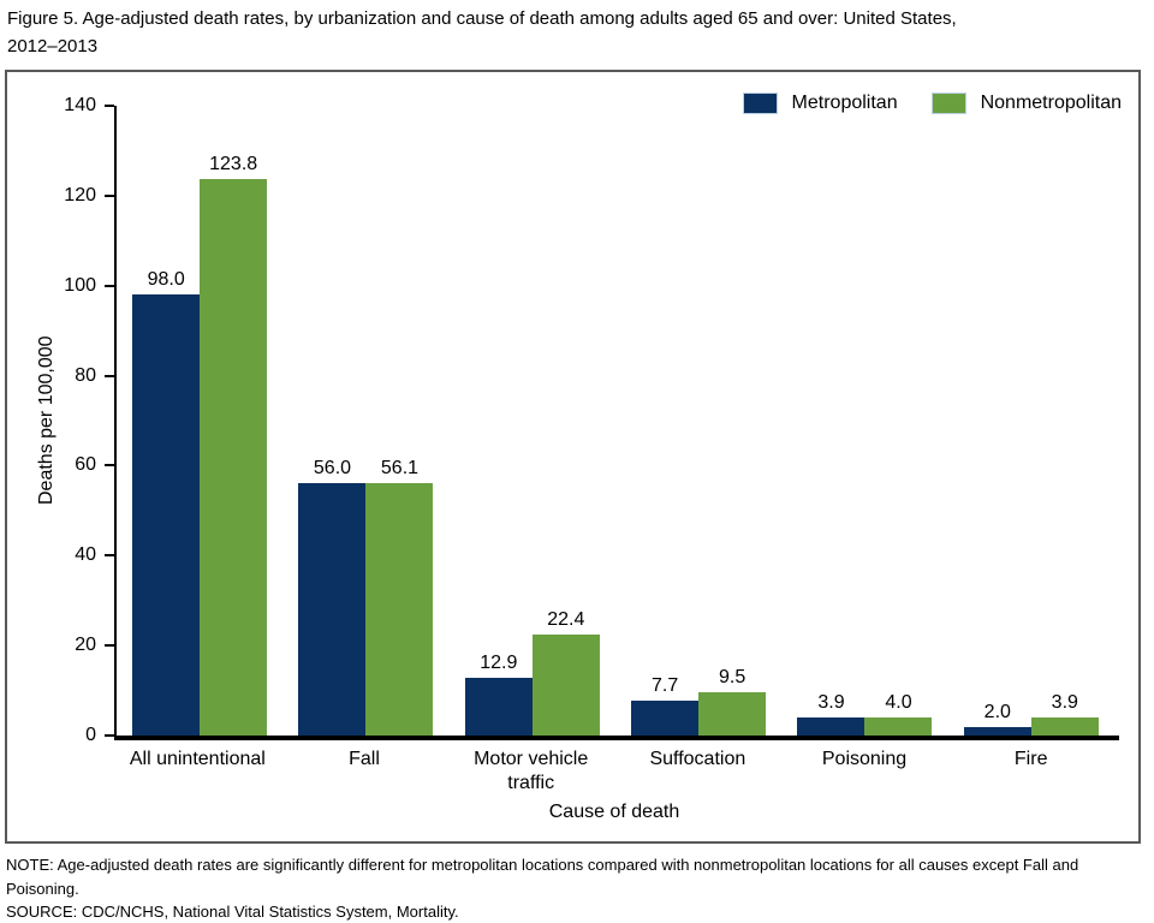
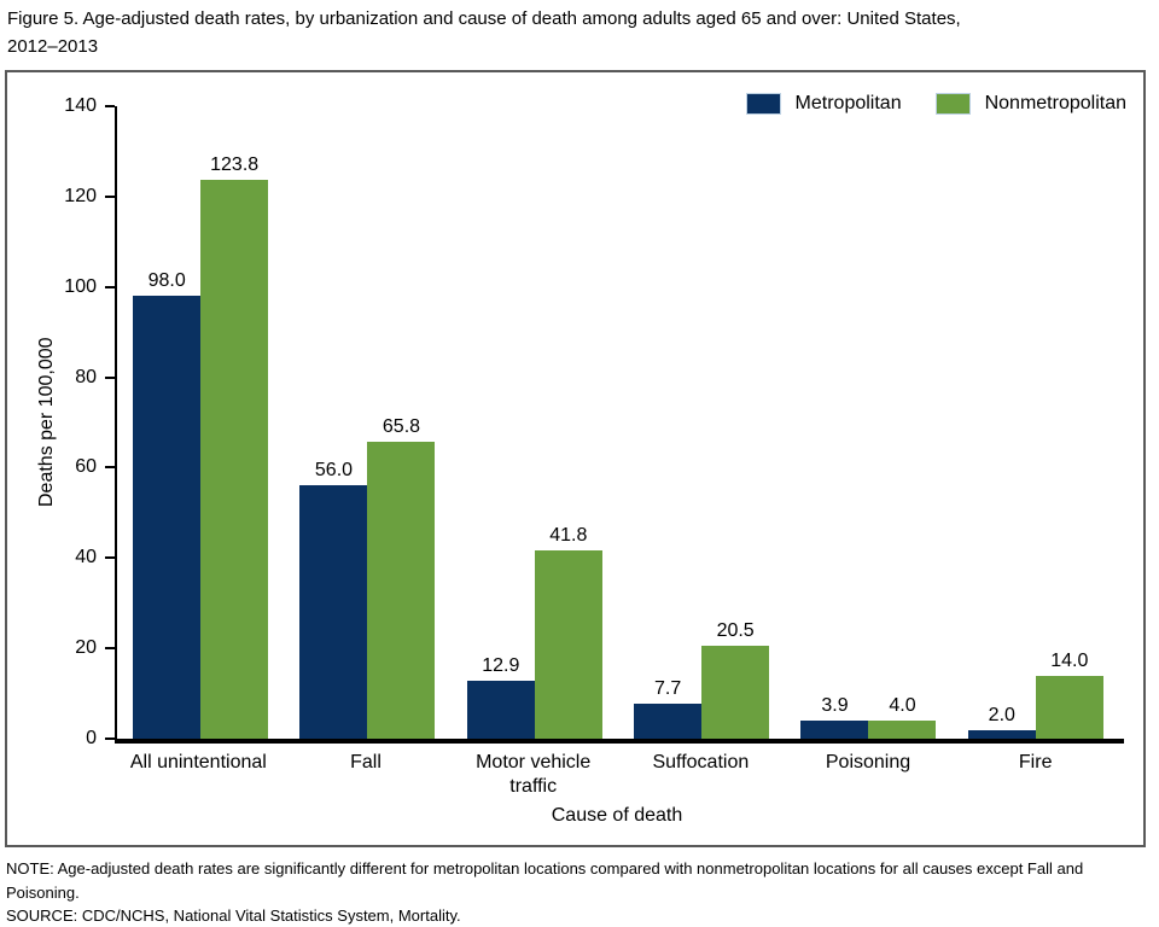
Nonmetropolitan/Fall: 56.1 -> 65.8
Nonmetropolitan/Motor vehicle traffic: 22.4 -> 41.8
Nonmetropolitan/Suffocation: 9.5 -> 20.5
Nonmetropolitan/Fire: 3.9 -> 14.0
